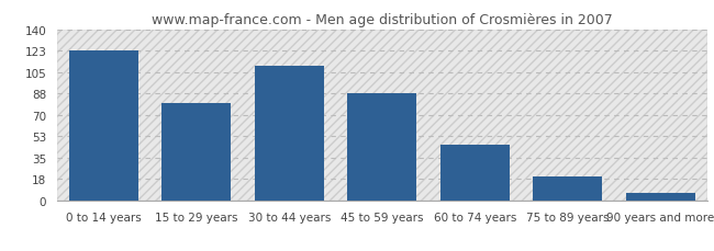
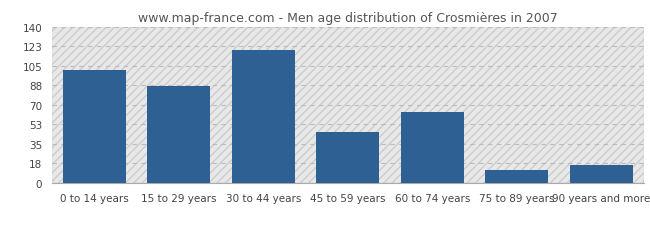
0 to 14 years: 123 -> 101
15 to 29 years: 80 -> 87
30 to 44 years: 110 -> 119
45 to 59 years: 88 -> 46
60 to 74 years: 46 -> 64
75 to 89 years: 20 -> 12
90 years and more: 6 -> 16
